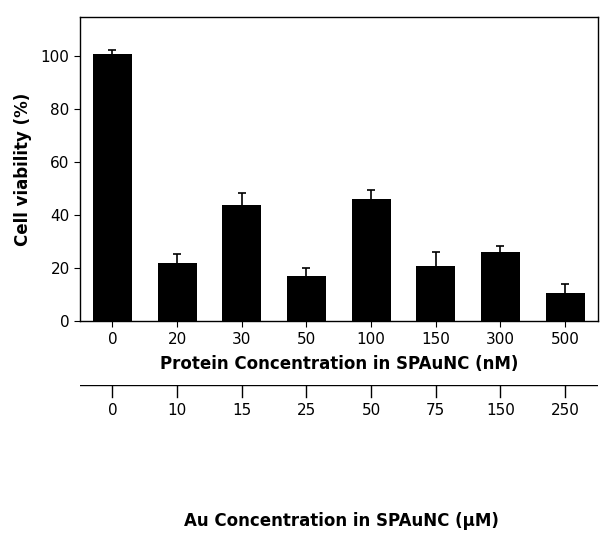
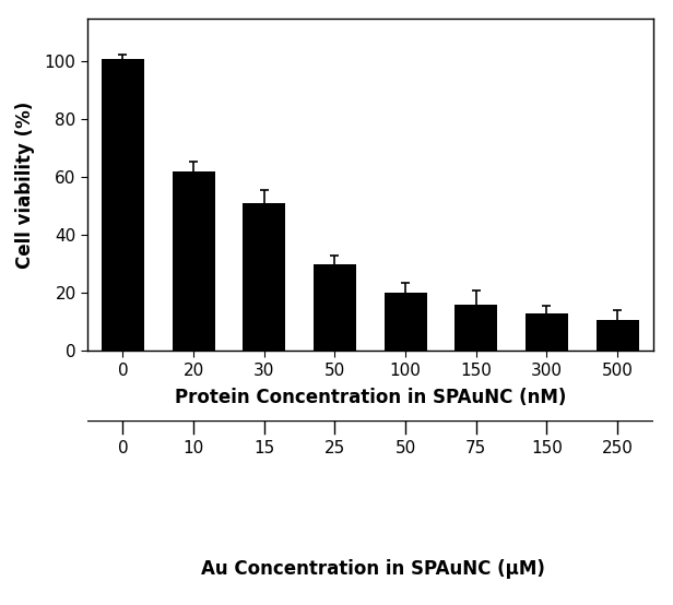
20: 22.0 -> 62.0
30: 44.0 -> 51.0
50: 17.0 -> 30.0
100: 46.0 -> 20.0
150: 21.0 -> 16.0
300: 26.0 -> 13.0
